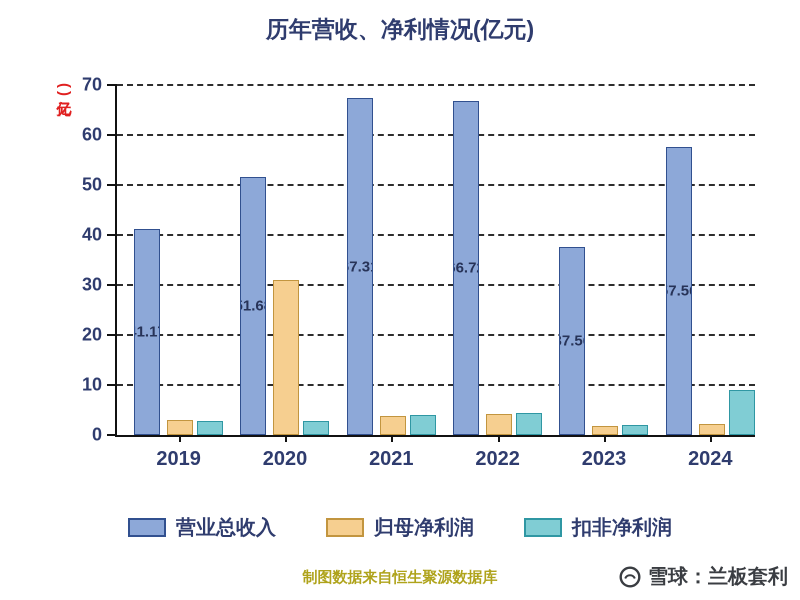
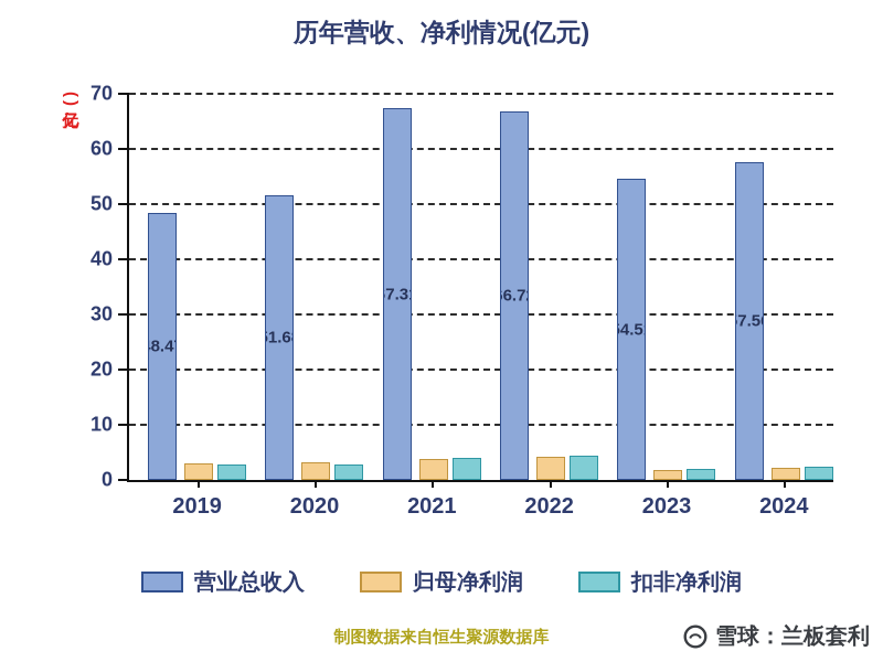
营业总收入/2019: 41.17 -> 48.47
归母净利润/2020: 31 -> 3
营业总收入/2023: 37.56 -> 54.51
扣非净利润/2024: 9 -> 2
